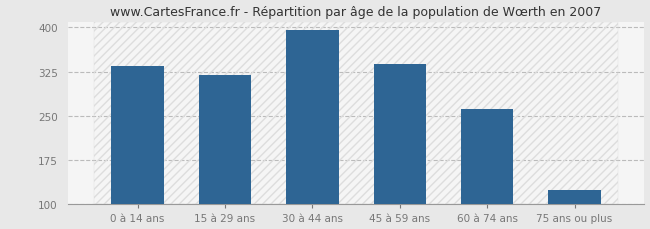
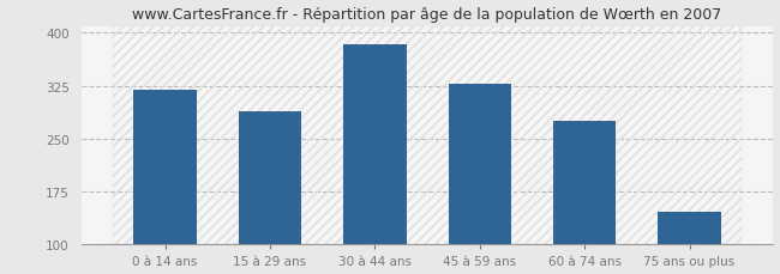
0 à 14 ans: 335 -> 320
15 à 29 ans: 320 -> 288
30 à 44 ans: 395 -> 384
45 à 59 ans: 338 -> 328
60 à 74 ans: 262 -> 276
75 ans ou plus: 125 -> 146
